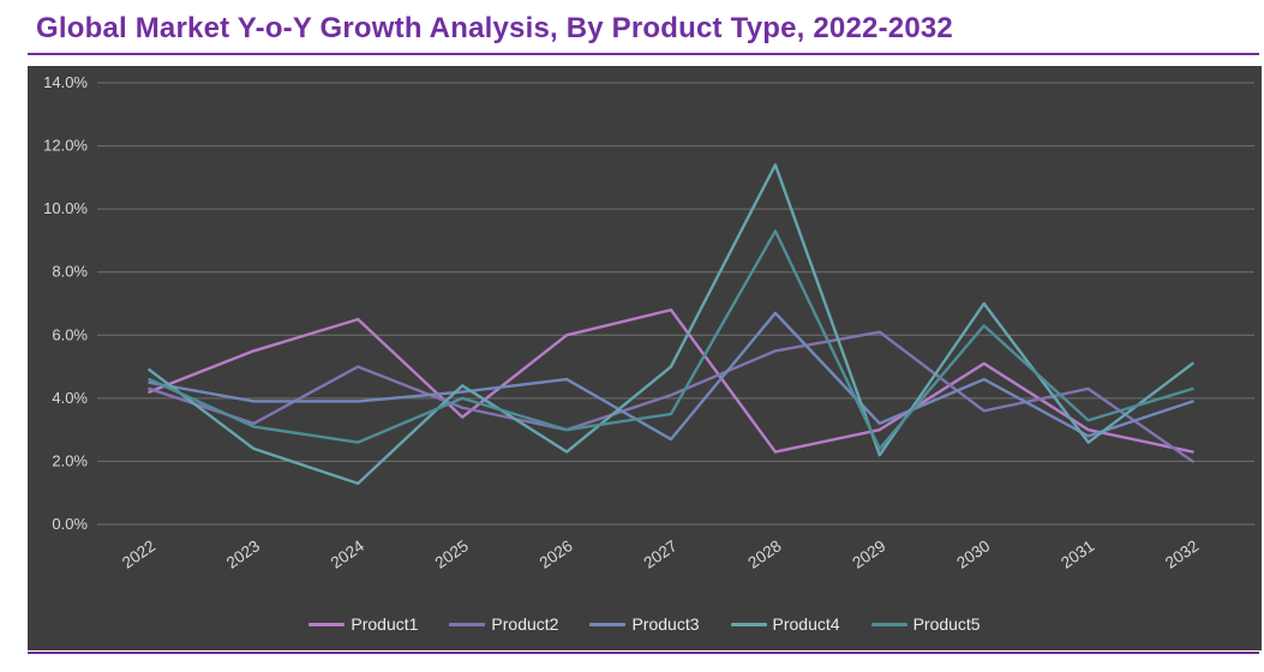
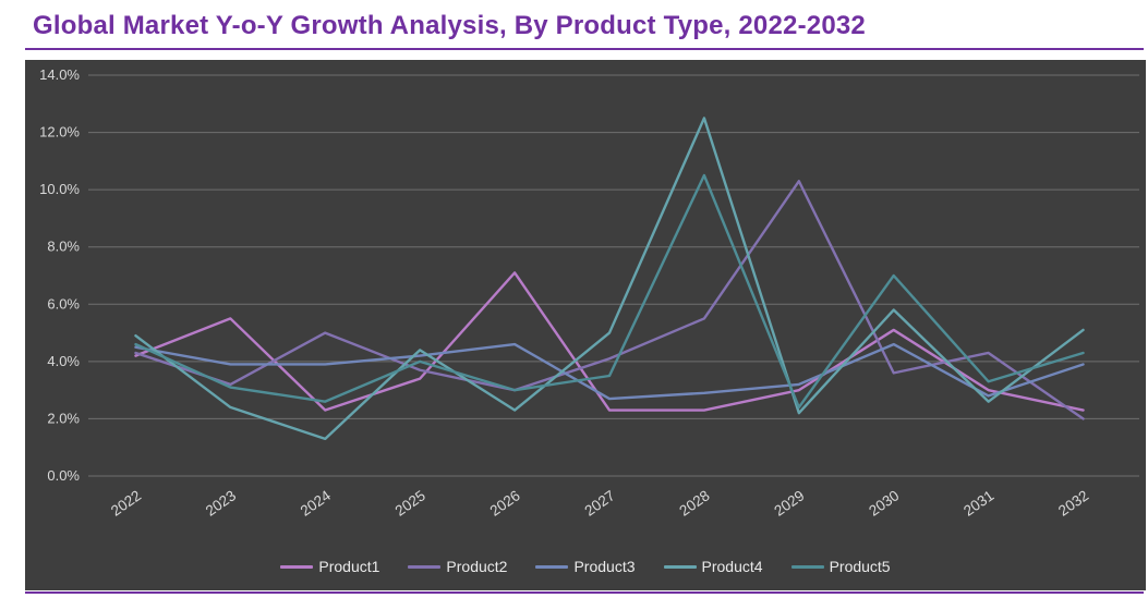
Product1/2024: 6.5% -> 2.3%
Product1/2026: 6.0% -> 7.1%
Product1/2027: 6.8% -> 2.3%
Product3/2028: 6.7% -> 2.9%
Product4/2028: 11.4% -> 12.5%
Product5/2028: 9.3% -> 10.5%
Product2/2029: 6.1% -> 10.3%
Product4/2030: 7.0% -> 5.8%
Product5/2030: 6.3% -> 7.0%
